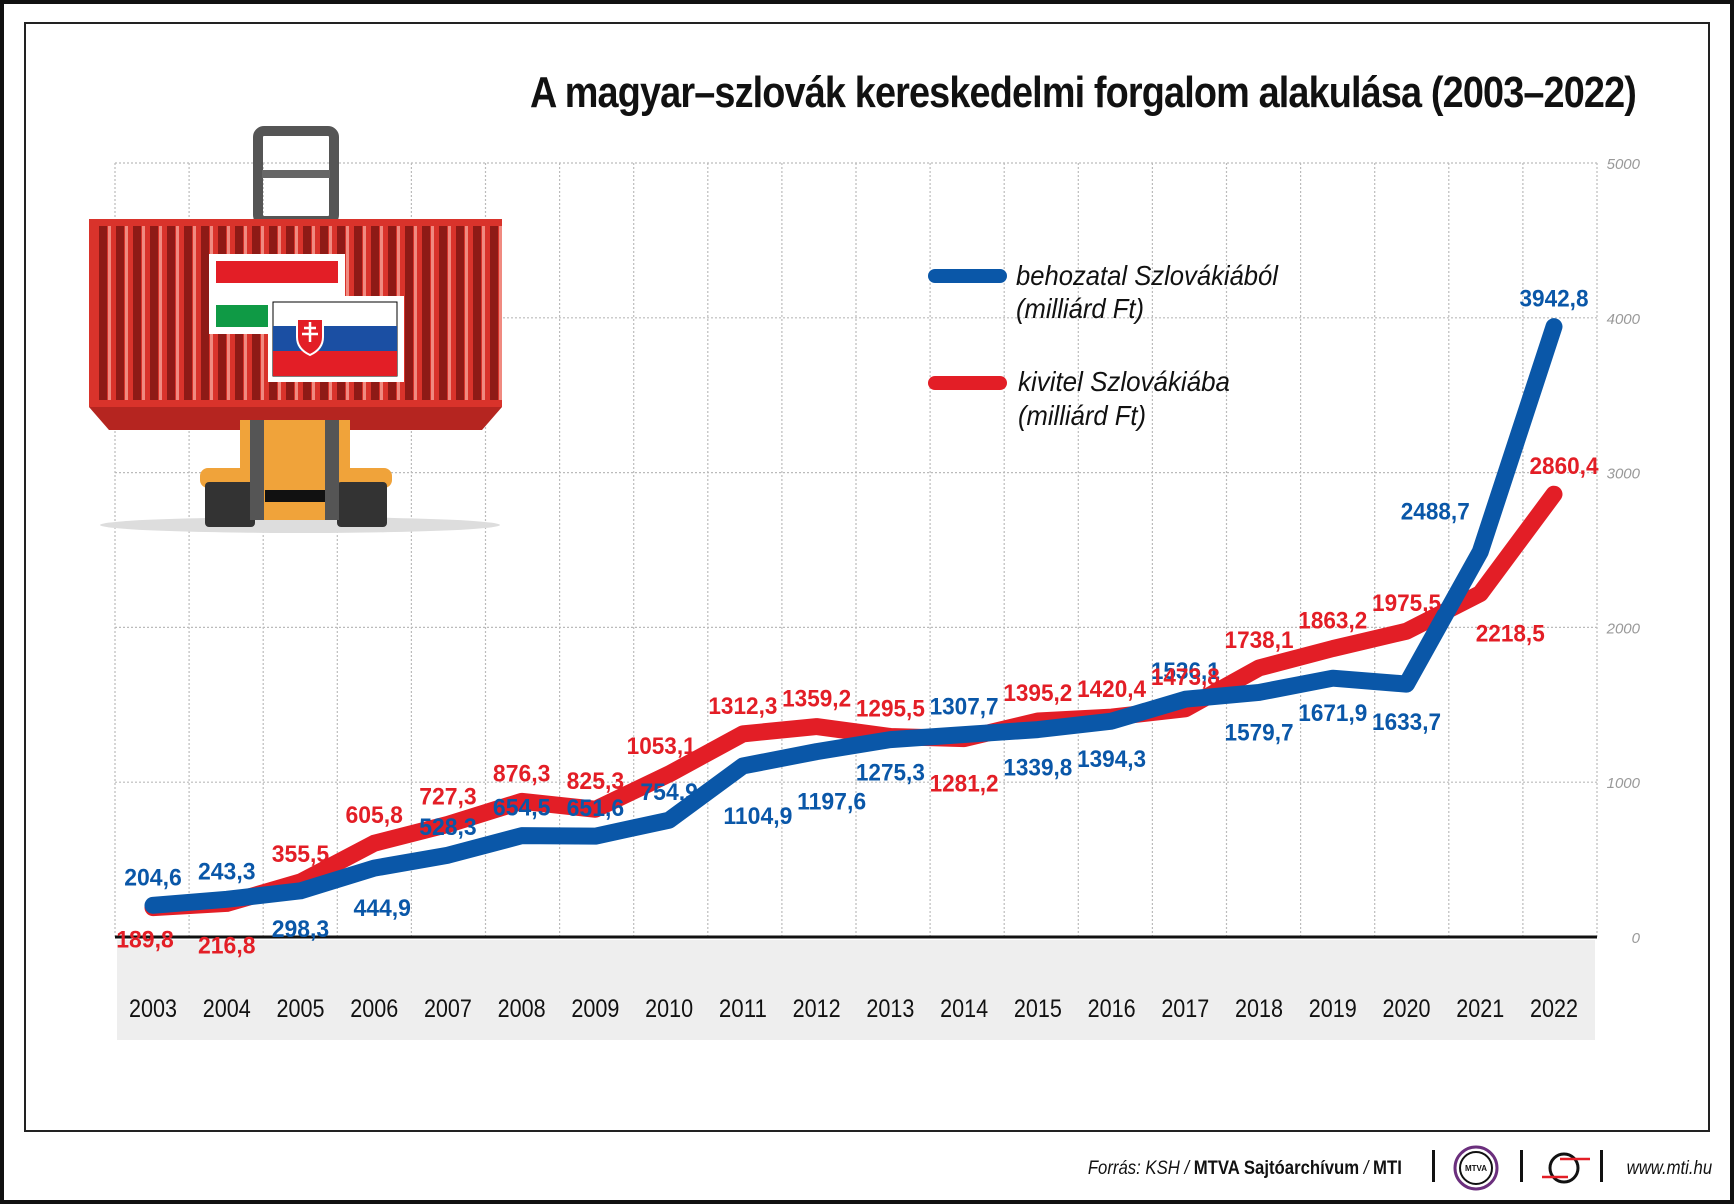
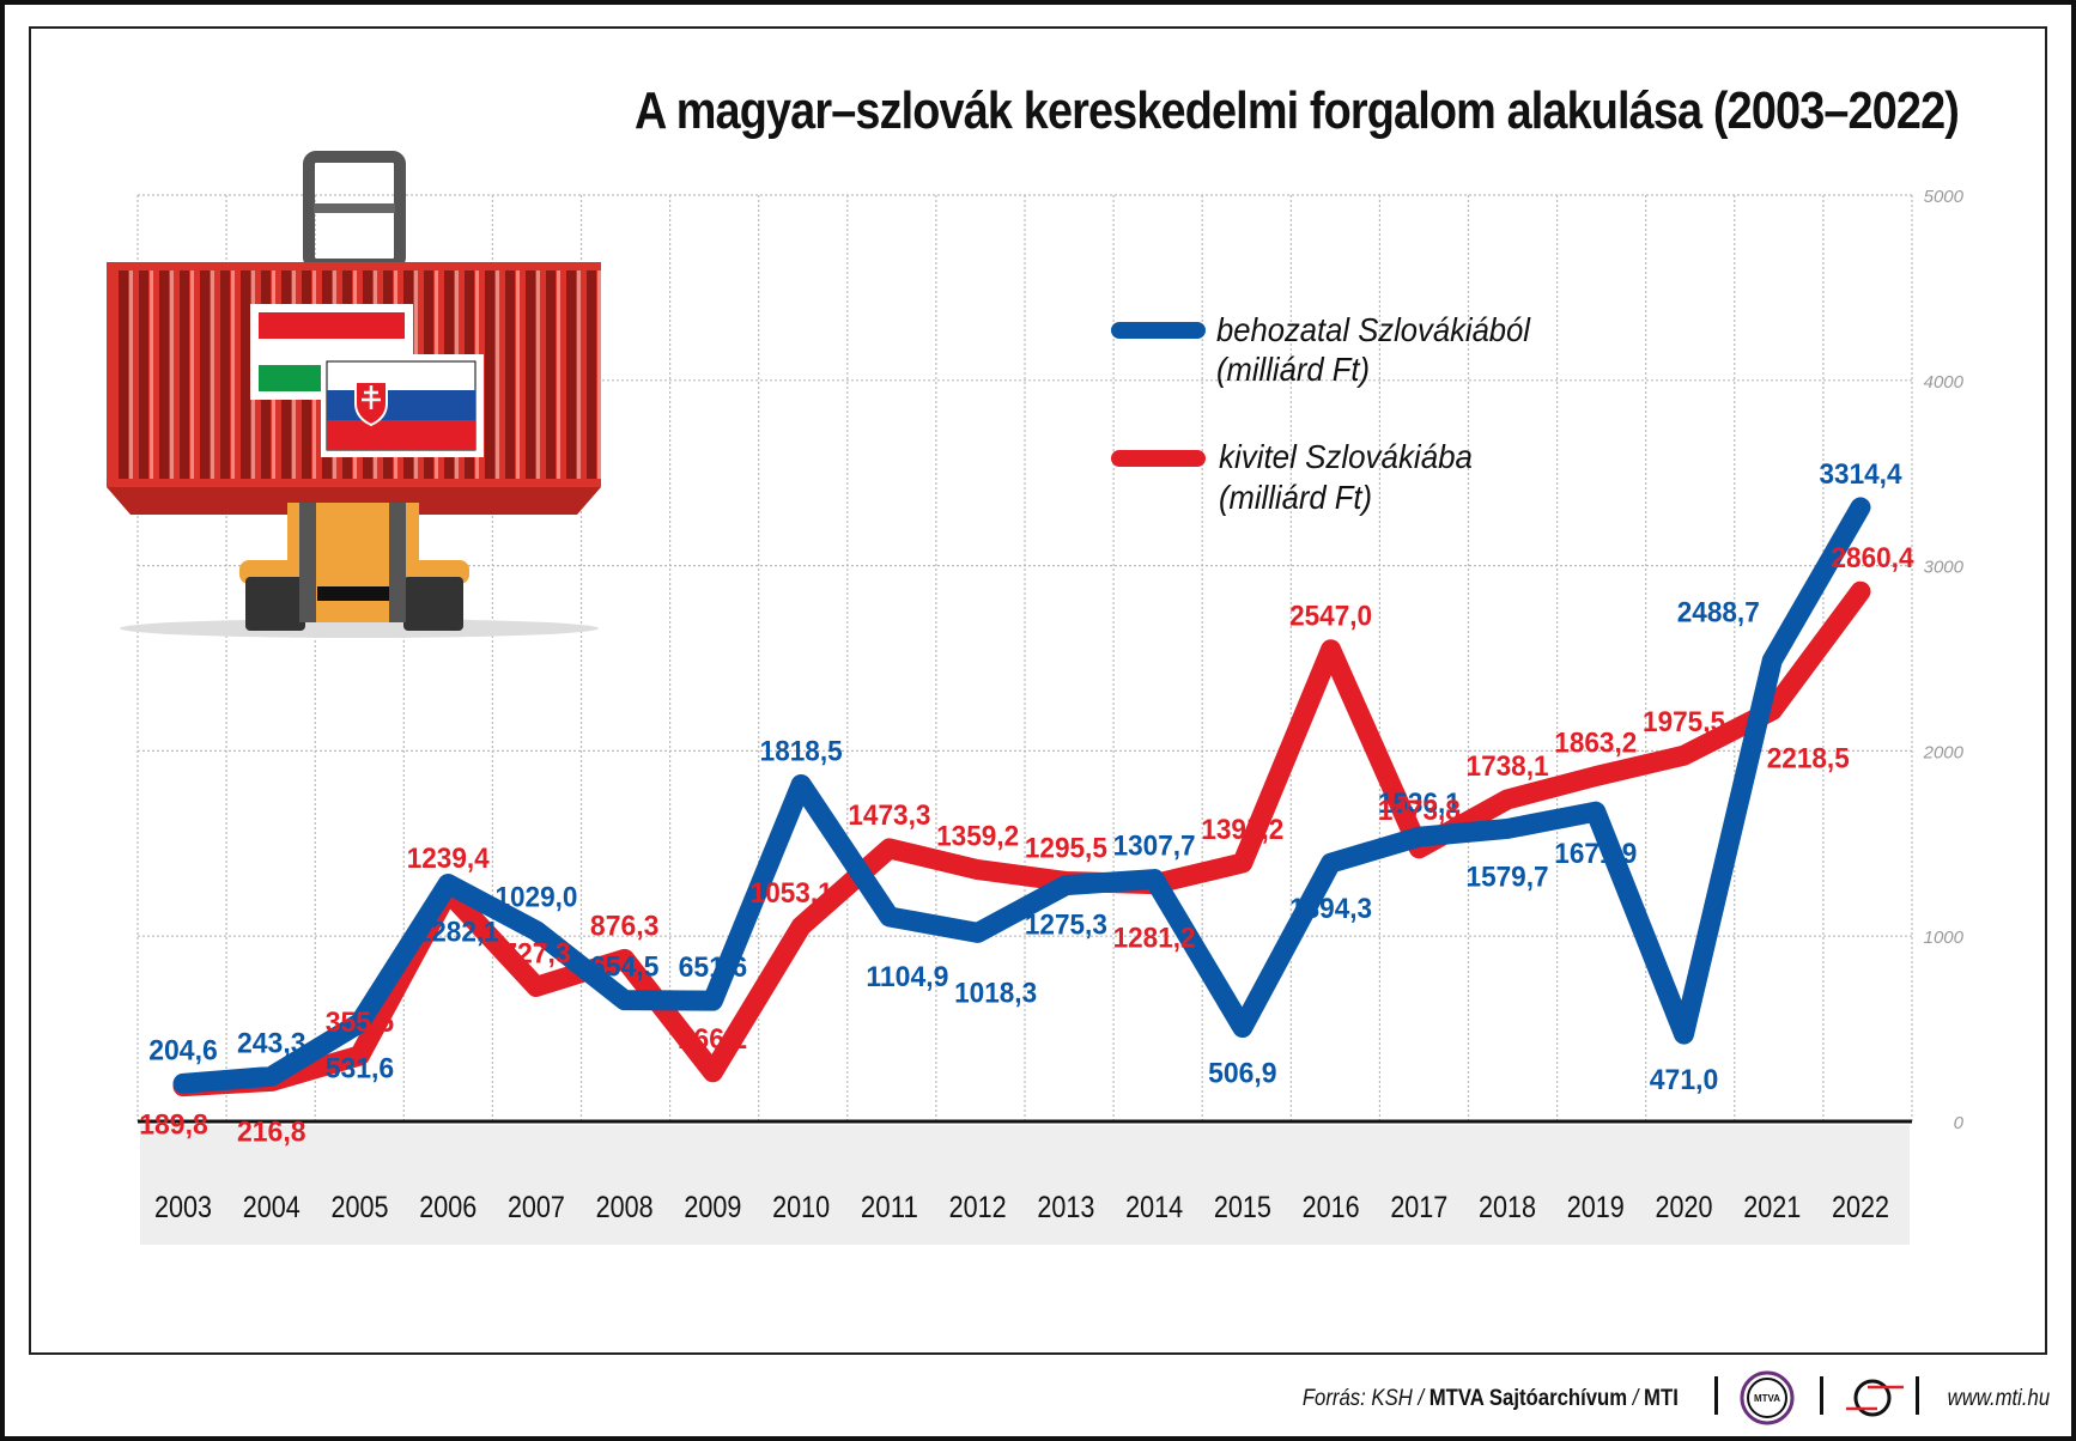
behozatal Szlovákiából (milliárd Ft)/2005: 298,3 -> 531,6
behozatal Szlovákiából (milliárd Ft)/2006: 444,9 -> 1282,1
kivitel Szlovákiába (milliárd Ft)/2006: 605,8 -> 1239,4
behozatal Szlovákiából (milliárd Ft)/2007: 528,3 -> 1029,0
kivitel Szlovákiába (milliárd Ft)/2009: 825,3 -> 266,2
behozatal Szlovákiából (milliárd Ft)/2010: 754,9 -> 1818,5
kivitel Szlovákiába (milliárd Ft)/2011: 1312,3 -> 1473,3
behozatal Szlovákiából (milliárd Ft)/2012: 1197,6 -> 1018,3
behozatal Szlovákiából (milliárd Ft)/2015: 1339,8 -> 506,9
kivitel Szlovákiába (milliárd Ft)/2016: 1420,4 -> 2547,0
behozatal Szlovákiából (milliárd Ft)/2020: 1633,7 -> 471,0
behozatal Szlovákiából (milliárd Ft)/2022: 3942,8 -> 3314,4
